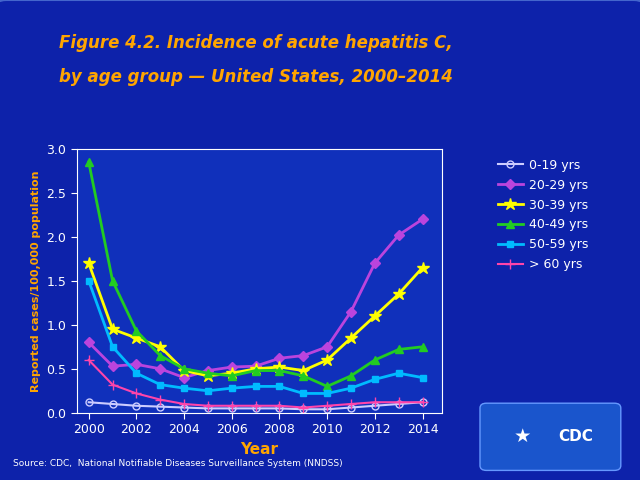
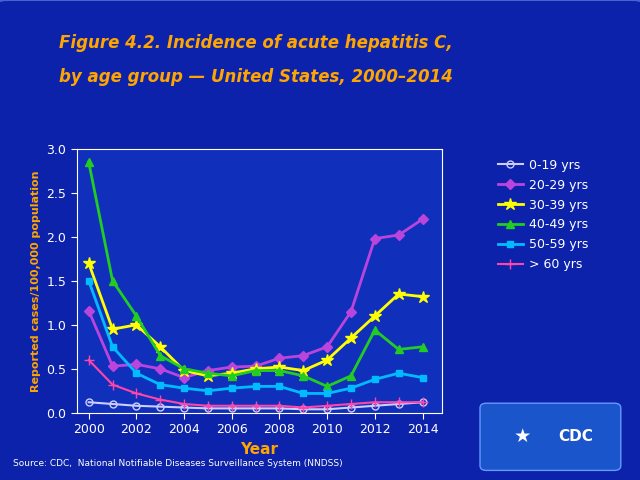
20-29 yrs/2000: 0.80 -> 1.16
30-39 yrs/2002: 0.85 -> 1.00
40-49 yrs/2002: 0.93 -> 1.10
20-29 yrs/2012: 1.70 -> 1.98
40-49 yrs/2012: 0.60 -> 0.94
30-39 yrs/2014: 1.65 -> 1.32
